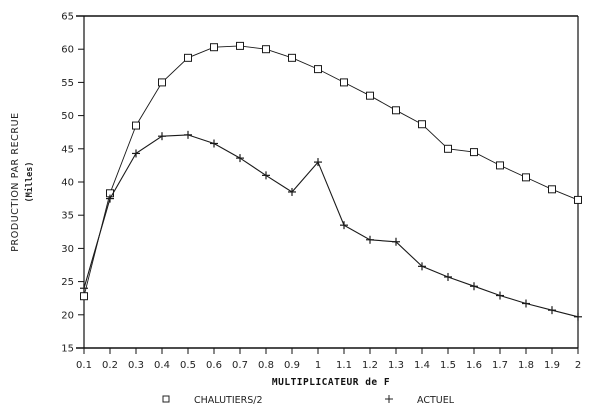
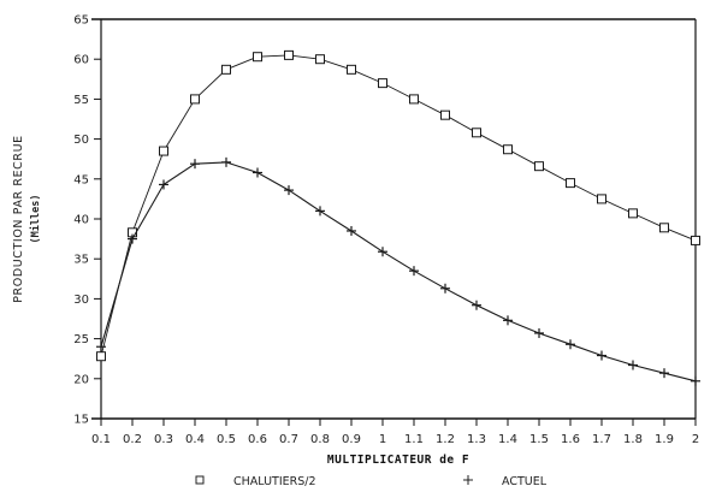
ACTUEL/1: 43 -> 36
ACTUEL/1.3: 31 -> 29
CHALUTIERS/2/1.5: 45 -> 47
